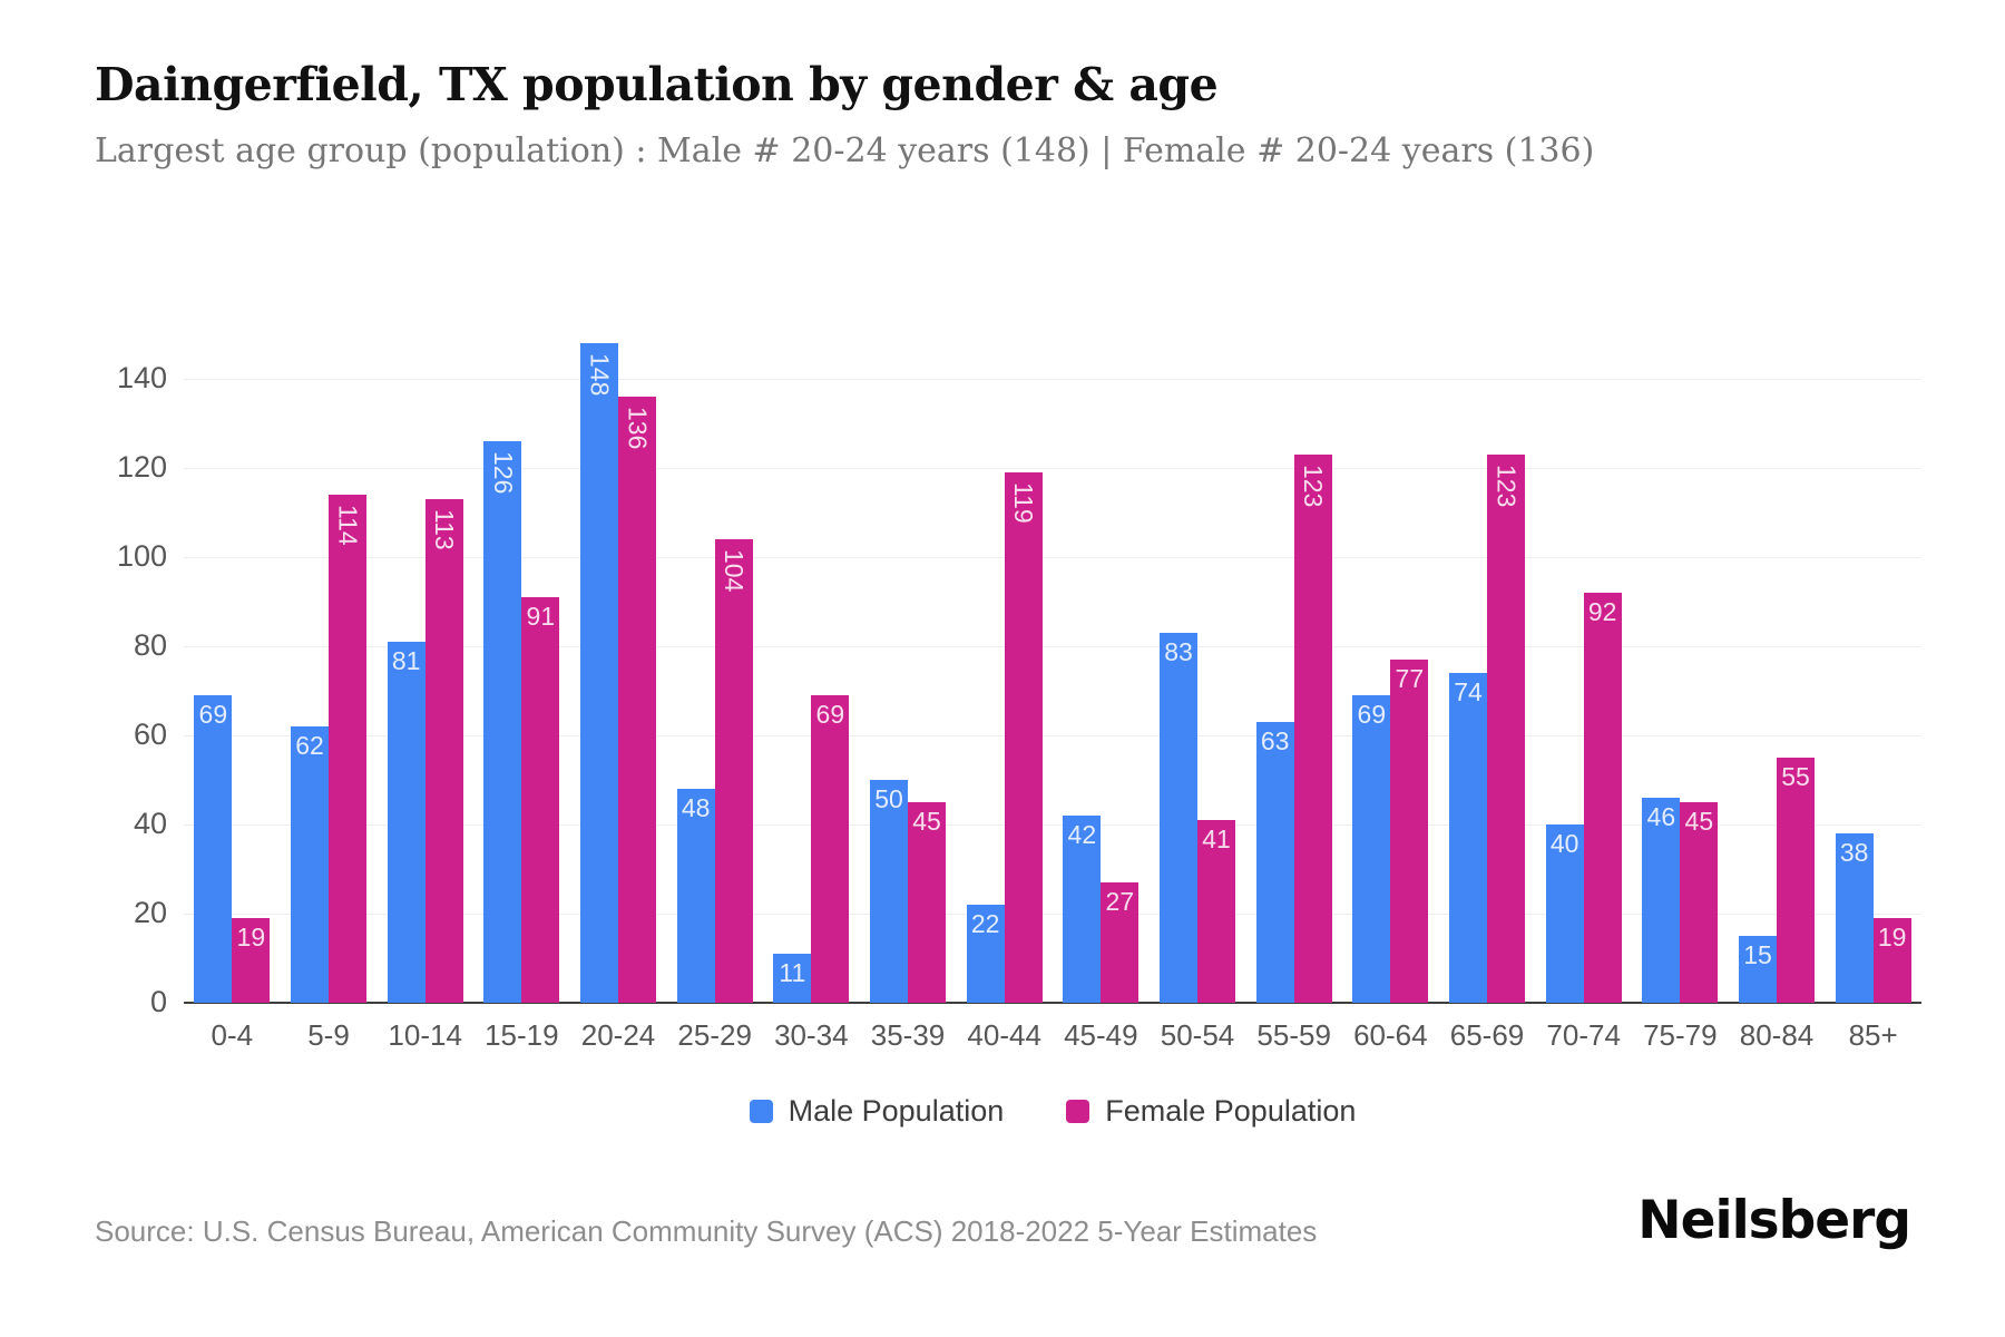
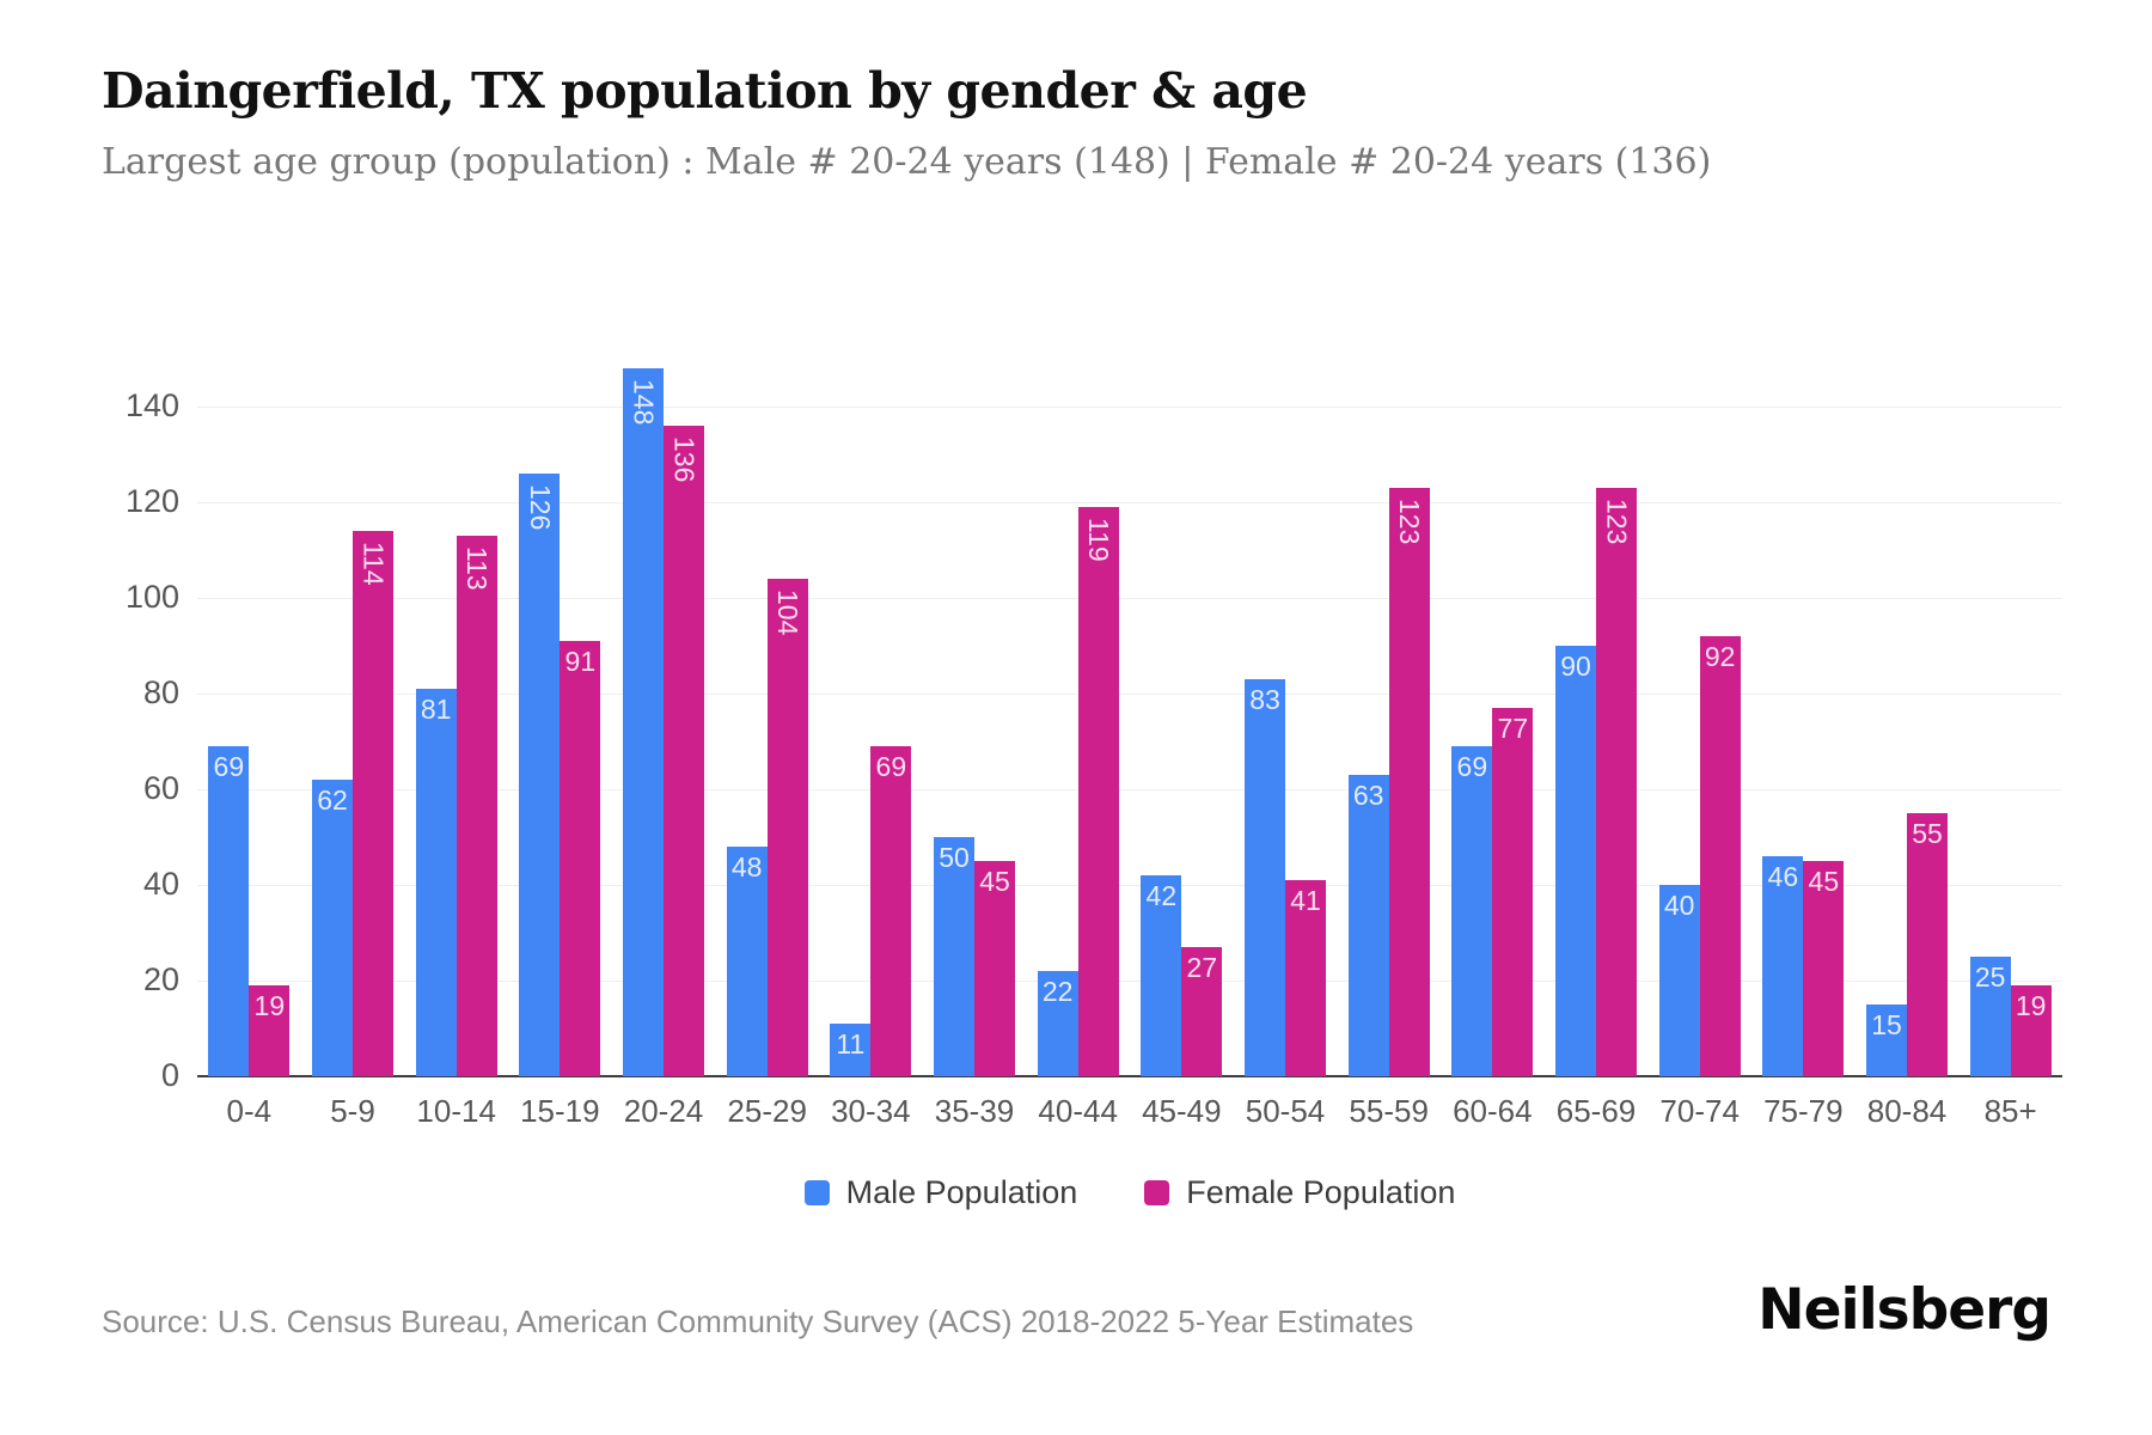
Male Population/65-69: 74 -> 90
Male Population/85+: 38 -> 25
